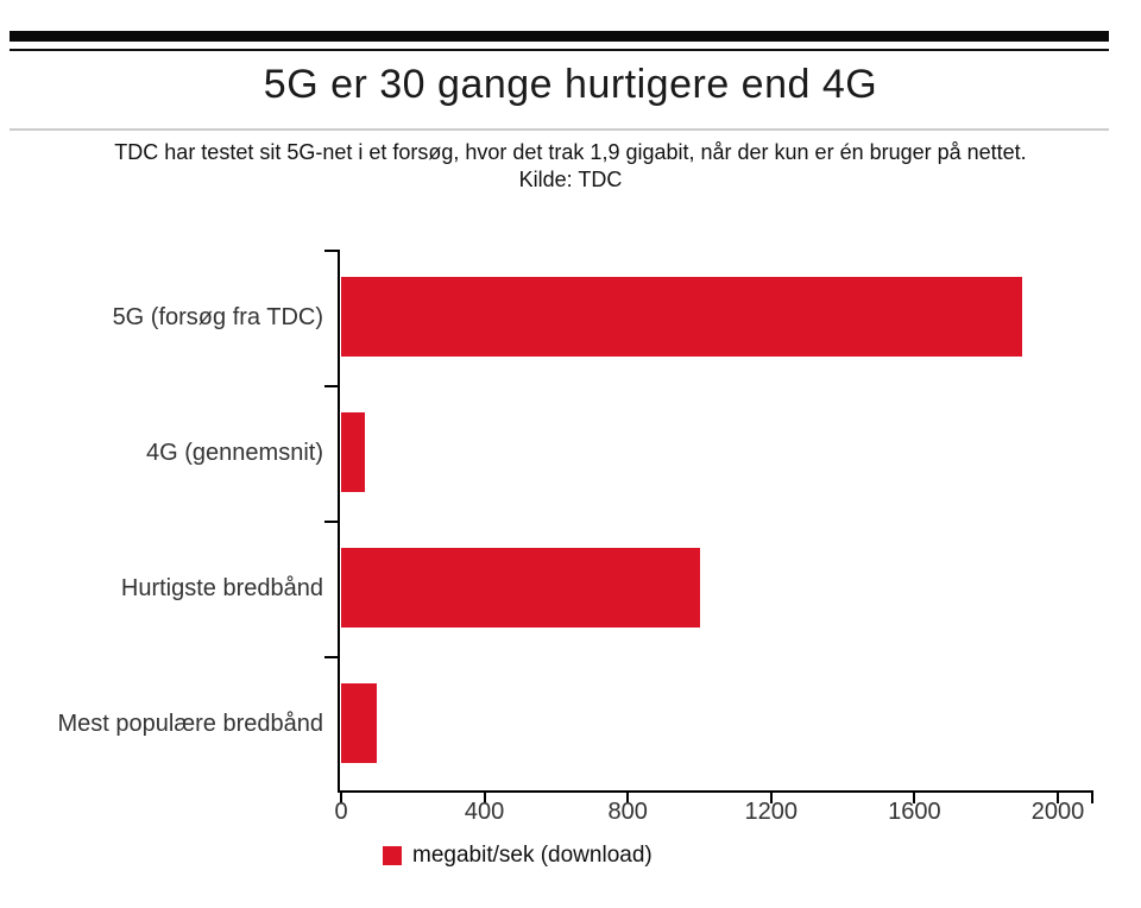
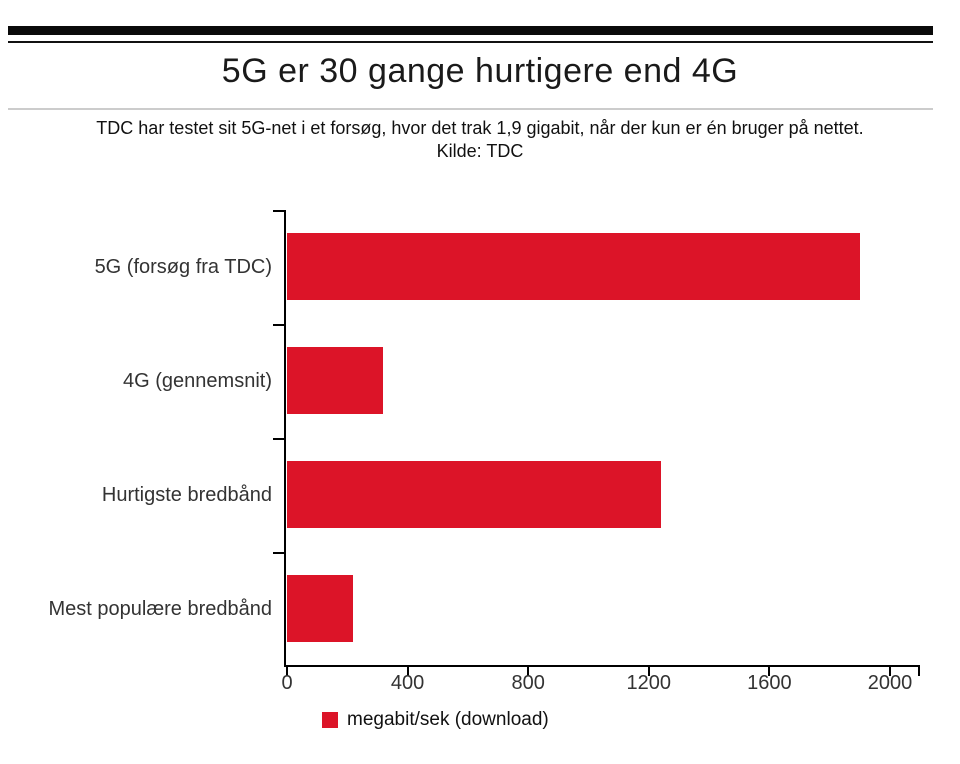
4G (gennemsnit): 60 -> 320
Hurtigste bredbånd: 1000 -> 1240
Mest populære bredbånd: 100 -> 220
